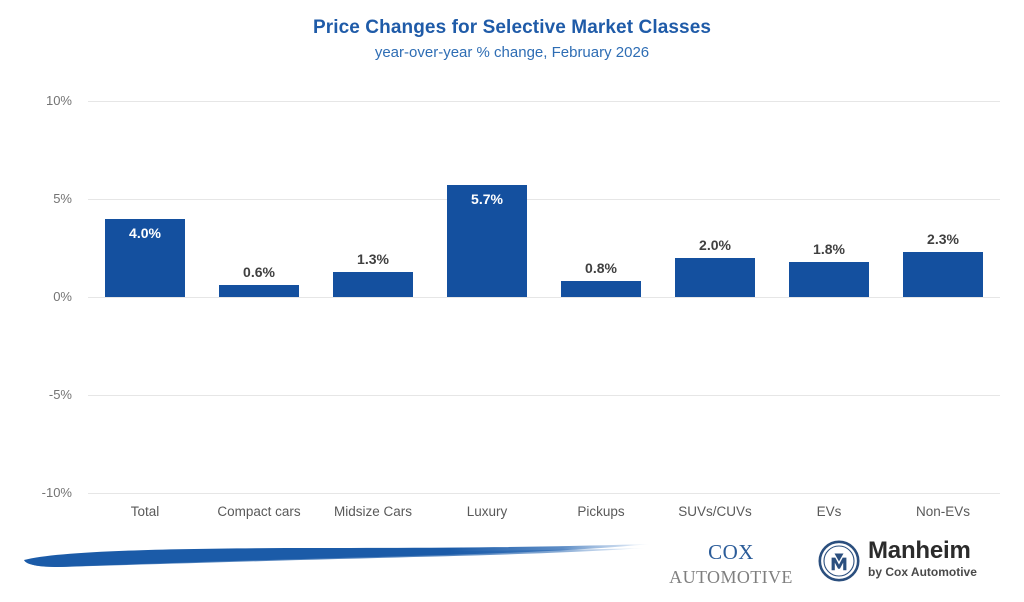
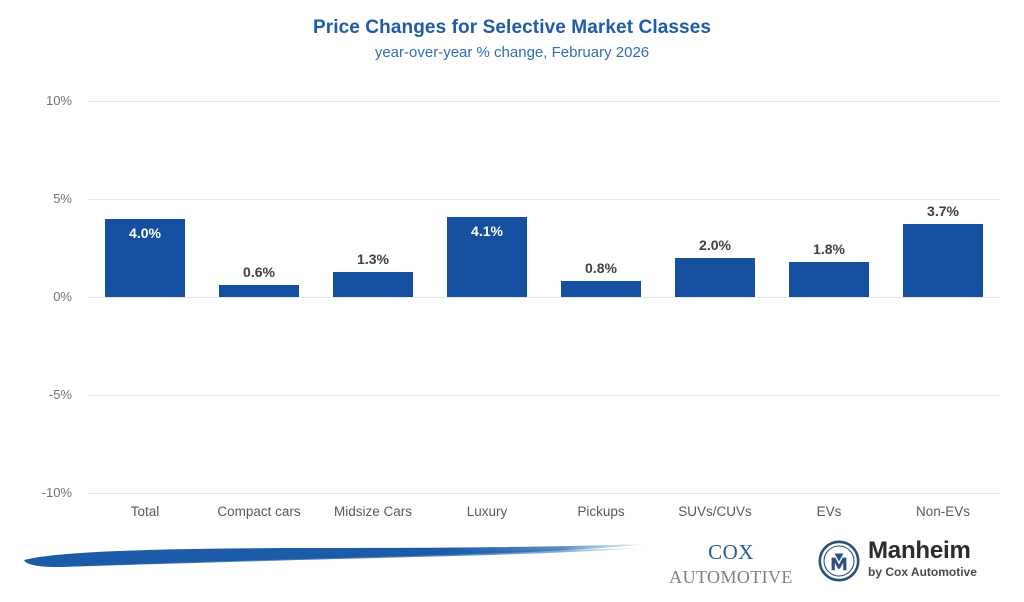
Luxury: 5.7% -> 4.1%
Non-EVs: 2.3% -> 3.7%
